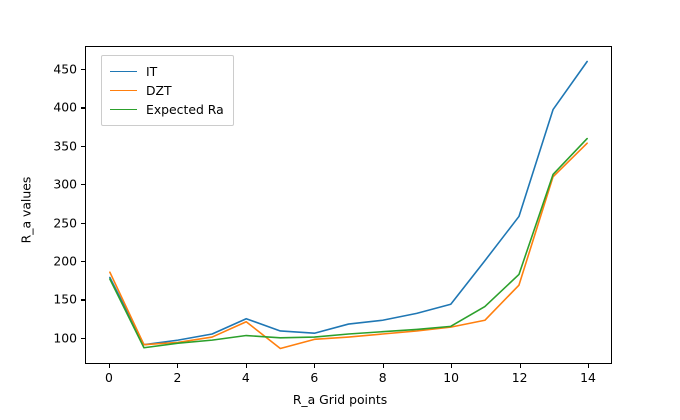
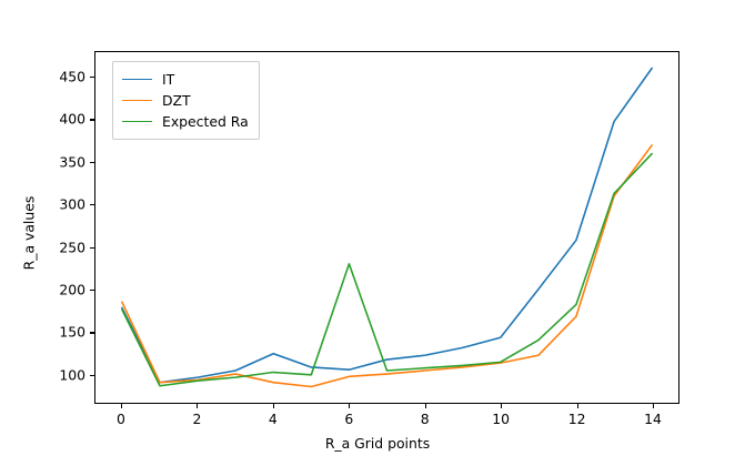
DZT/4: 120 -> 90
Expected Ra/6: 100 -> 230
DZT/14: 350 -> 370
